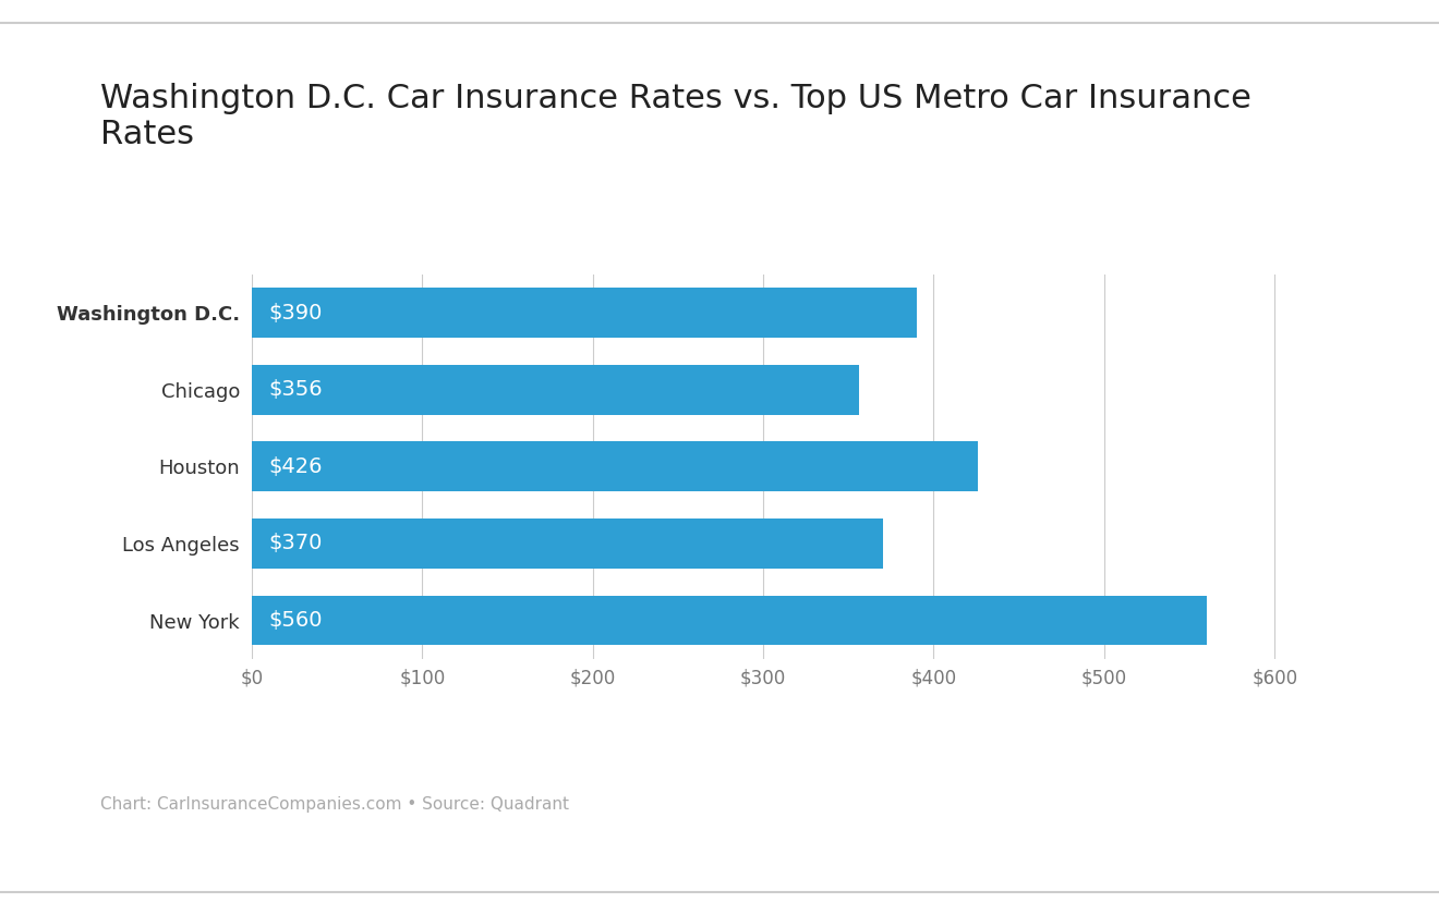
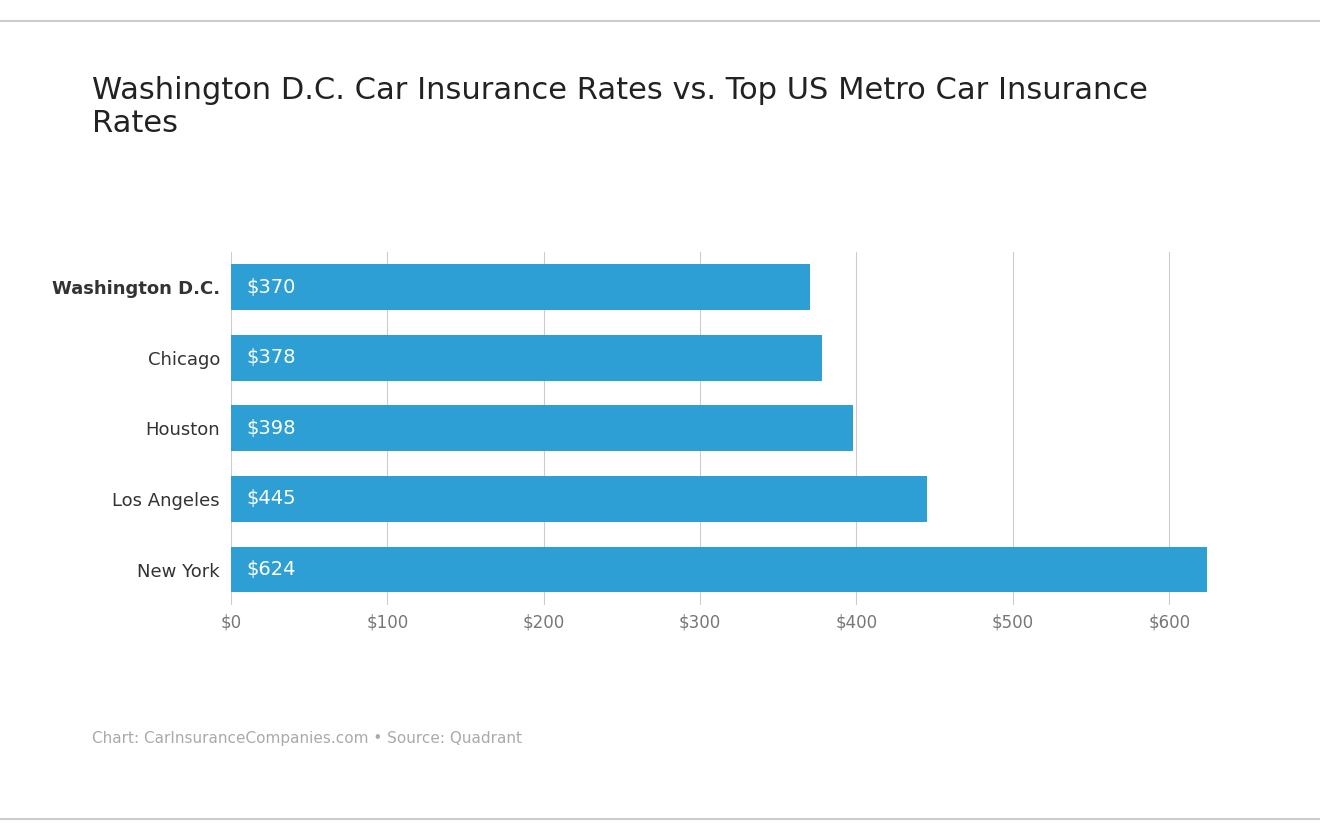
Washington D.C.: $390 -> $370
Chicago: $356 -> $378
Houston: $426 -> $398
Los Angeles: $370 -> $445
New York: $560 -> $624
